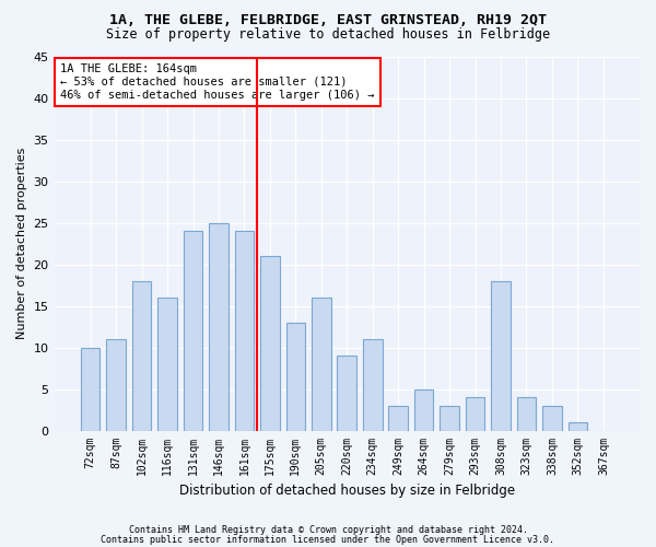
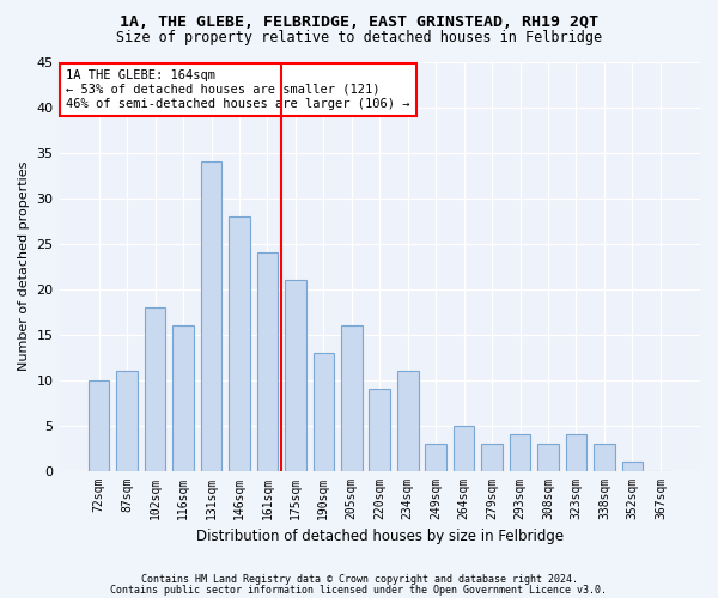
131sqm: 24 -> 34
146sqm: 25 -> 28
308sqm: 18 -> 3
